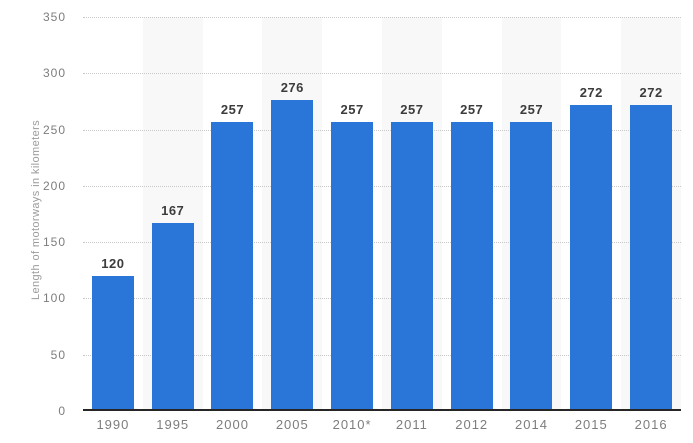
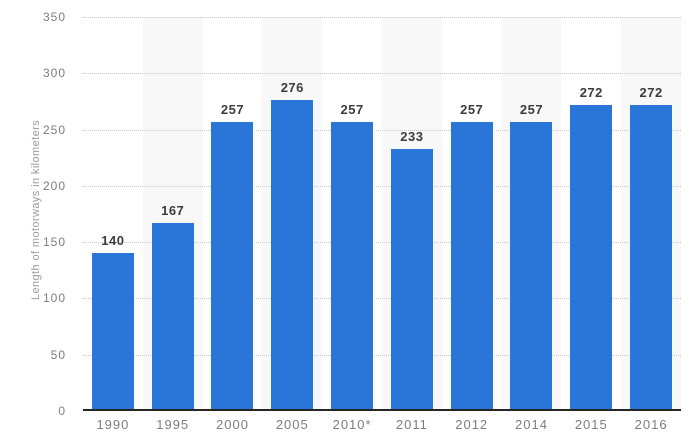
1990: 120 -> 140
2011: 257 -> 233
